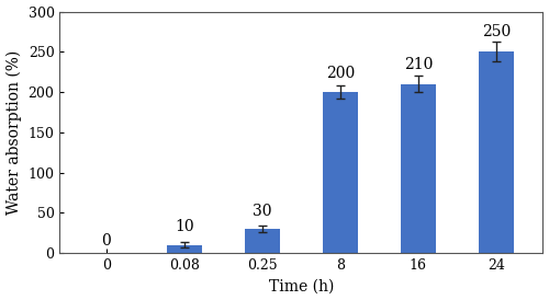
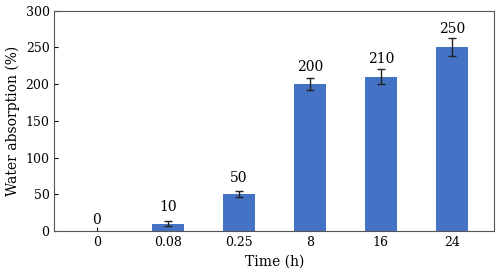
0.25: 30 -> 50
